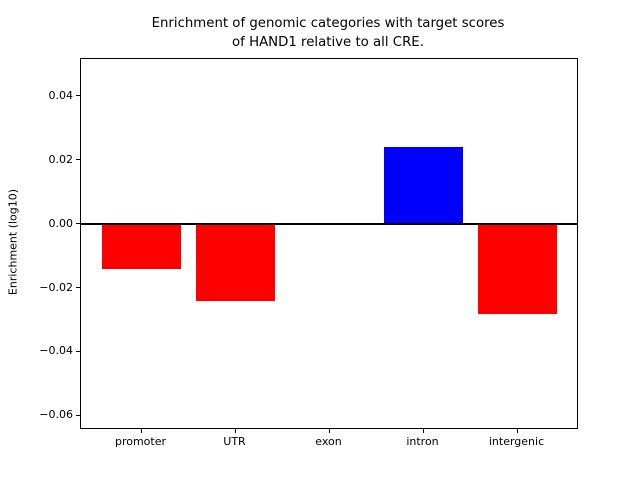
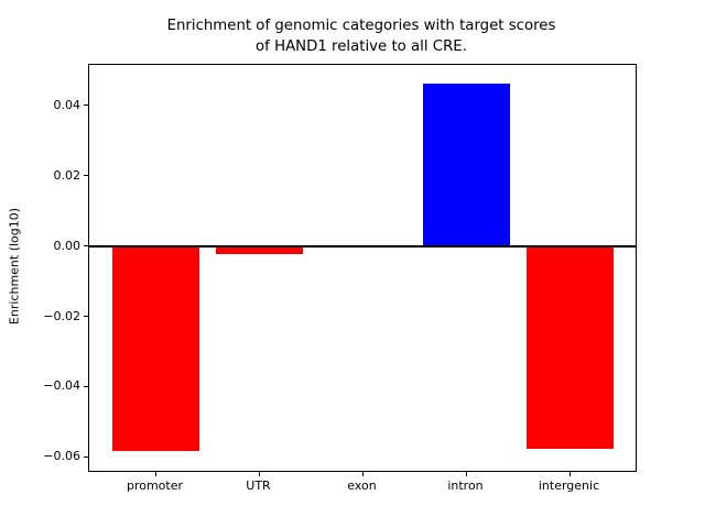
promoter: -0.014 -> -0.058
UTR: -0.024 -> -0.002
intron: 0.024 -> 0.046
intergenic: -0.028 -> -0.058
